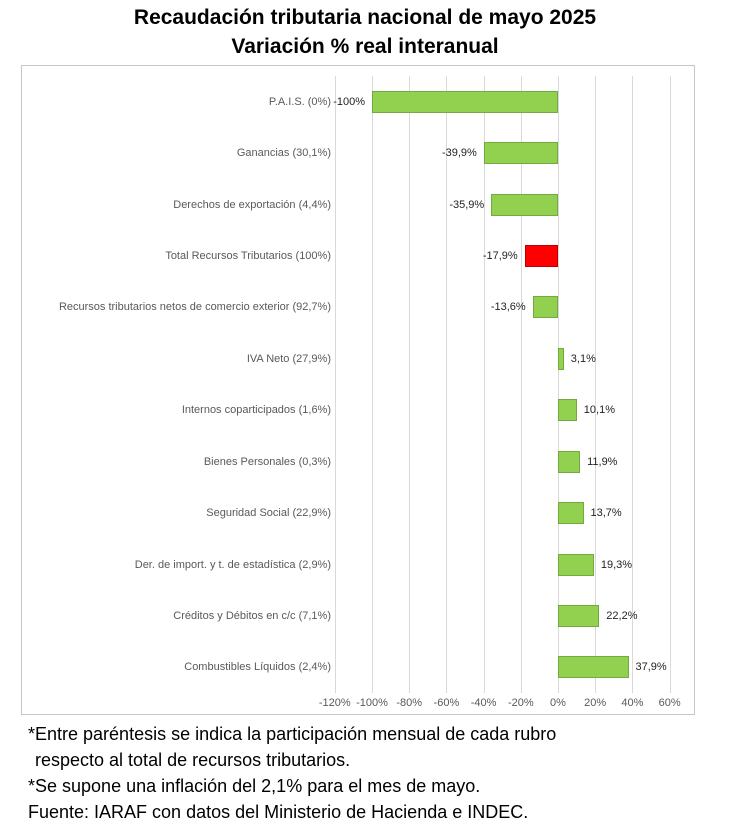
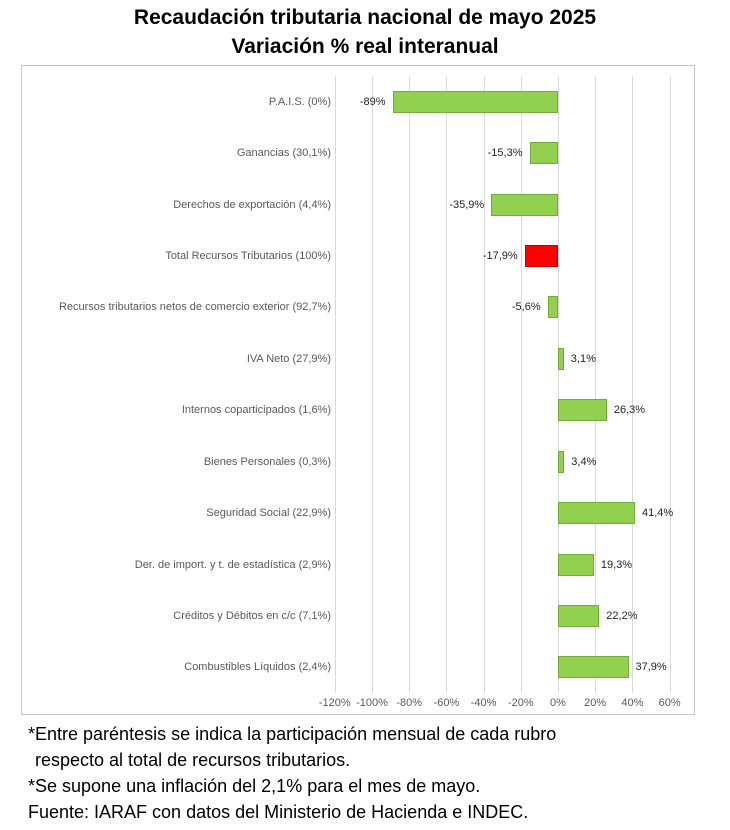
P.A.I.S. (0%): -100% -> -89%
Ganancias (30,1%): -39,9% -> -15,3%
Recursos tributarios netos de comercio exterior (92,7%): -13,6% -> -5,6%
Internos coparticipados (1,6%): 10,1% -> 26,3%
Bienes Personales (0,3%): 11,9% -> 3,4%
Seguridad Social (22,9%): 13,7% -> 41,4%
